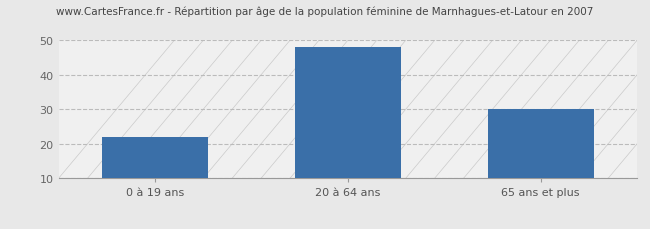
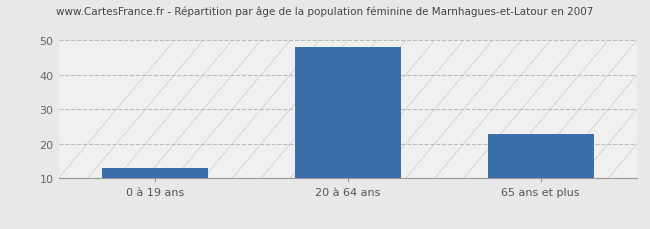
0 à 19 ans: 22 -> 13
65 ans et plus: 30 -> 23
